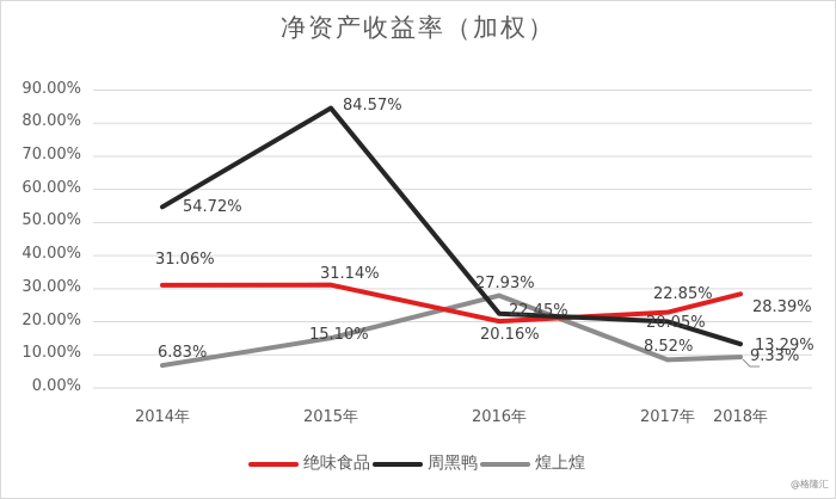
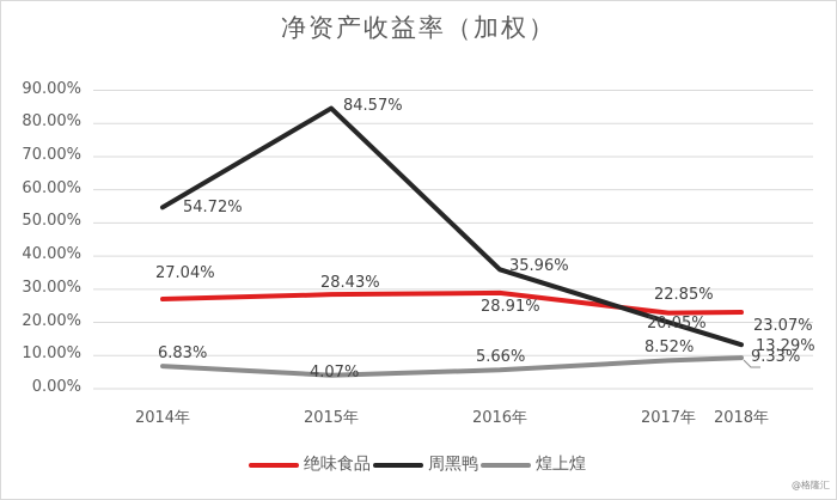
绝味食品/2014年: 31.06% -> 27.04%
绝味食品/2015年: 31.14% -> 28.43%
煌上煌/2015年: 15.10% -> 4.07%
绝味食品/2016年: 20.16% -> 28.91%
周黑鸭/2016年: 22.45% -> 35.96%
煌上煌/2016年: 27.93% -> 5.66%
绝味食品/2018年: 28.39% -> 23.07%
